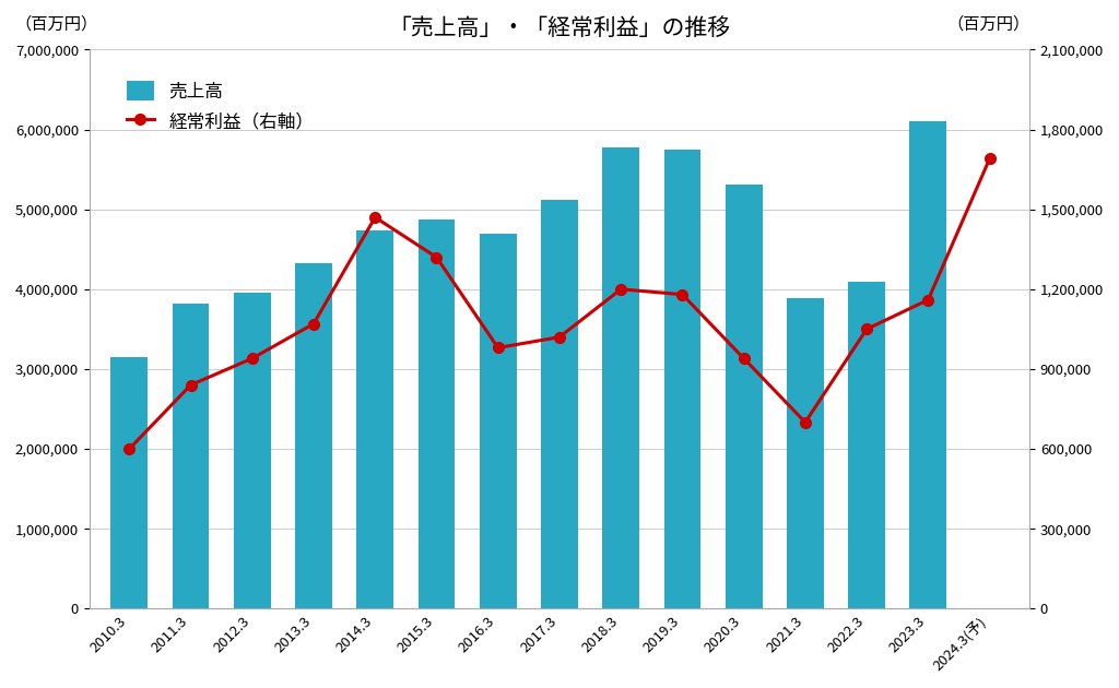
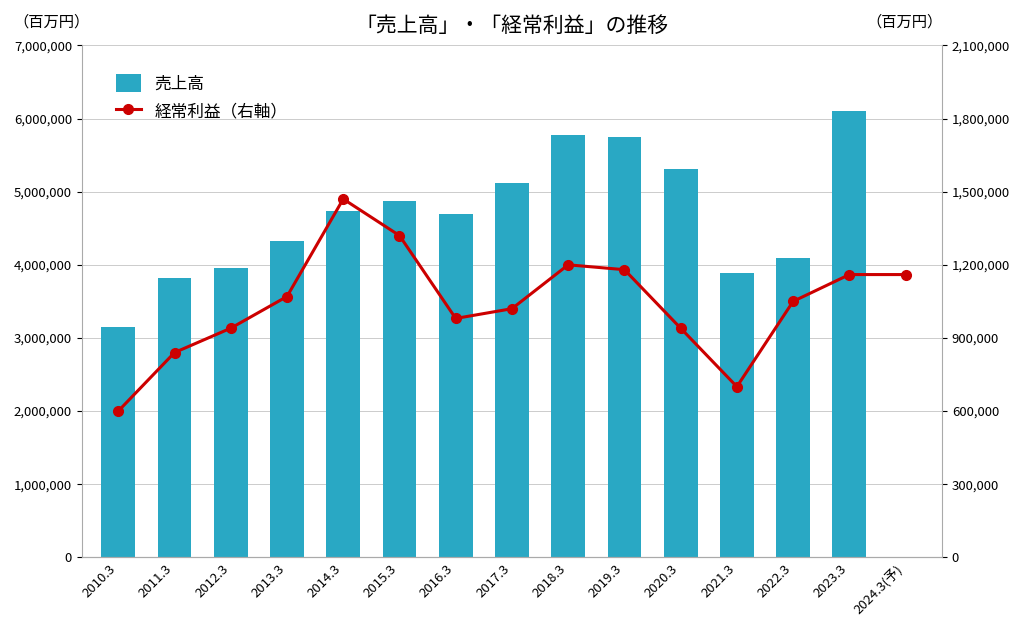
経常利益（右軸）/2024.3(予): 1,690,000 -> 1,160,000
